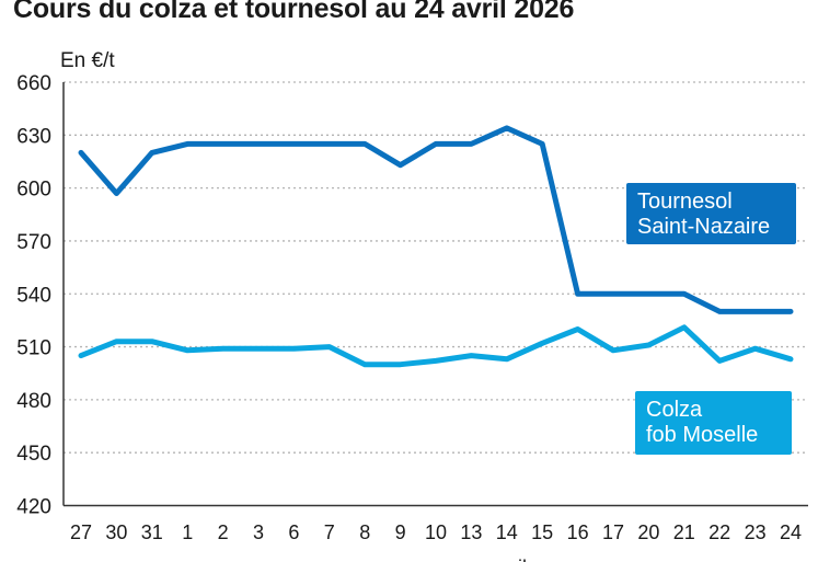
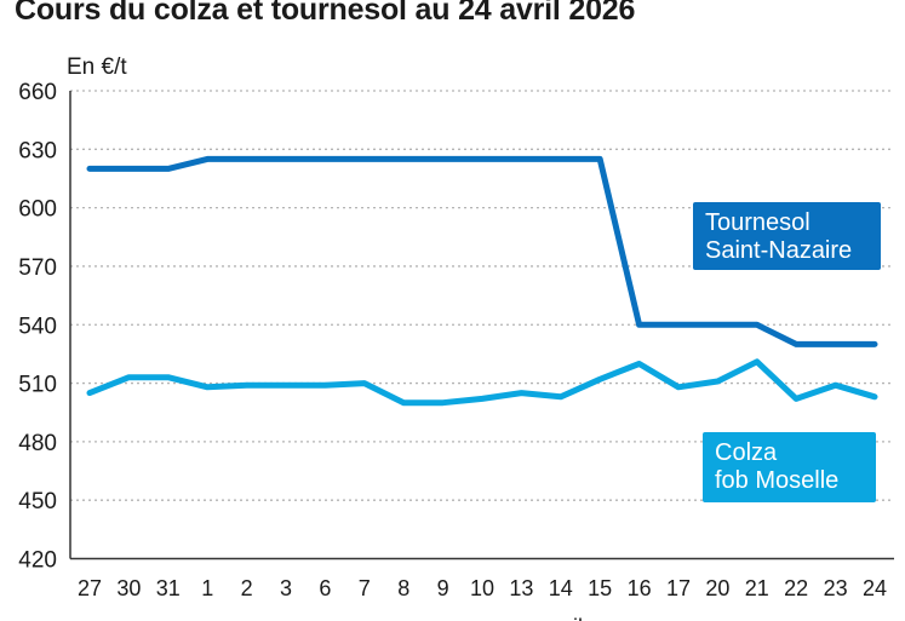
Tournesol Saint-Nazaire/30: 597 -> 620
Tournesol Saint-Nazaire/9: 613 -> 625
Tournesol Saint-Nazaire/14: 634 -> 625
